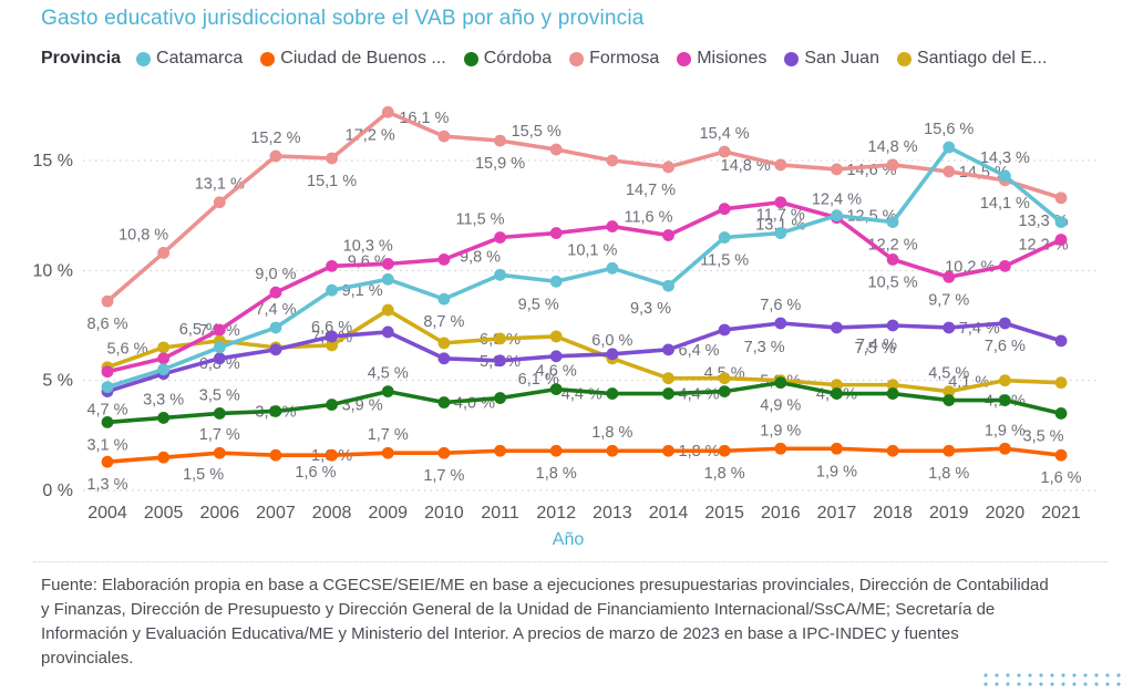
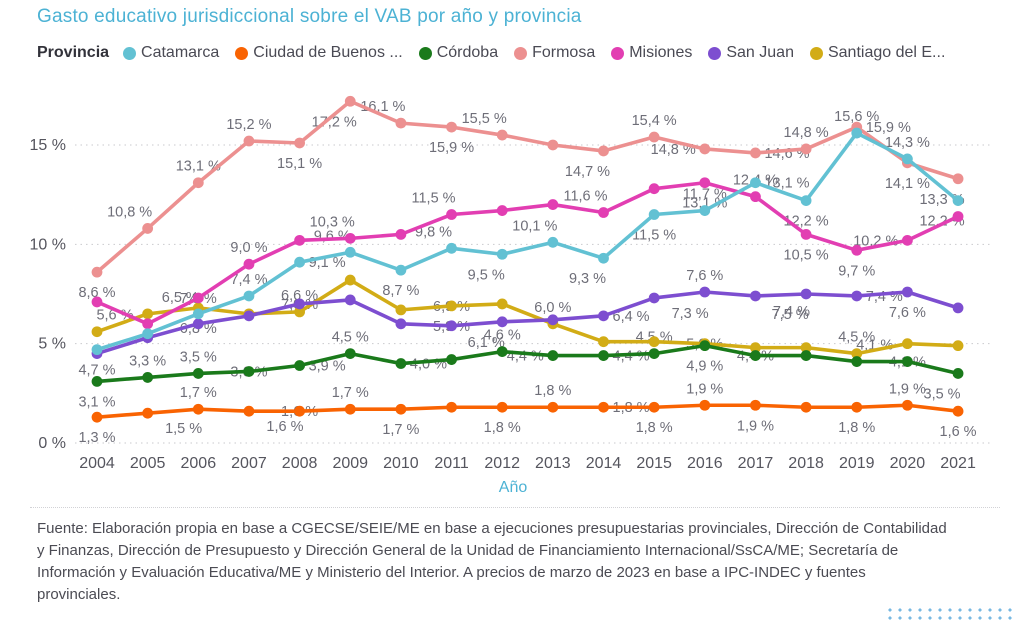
Misiones/2004: 5.4% -> 7.1%
Catamarca/2017: 12,5 -> 13,1
Formosa/2019: 14,5 -> 15,9
